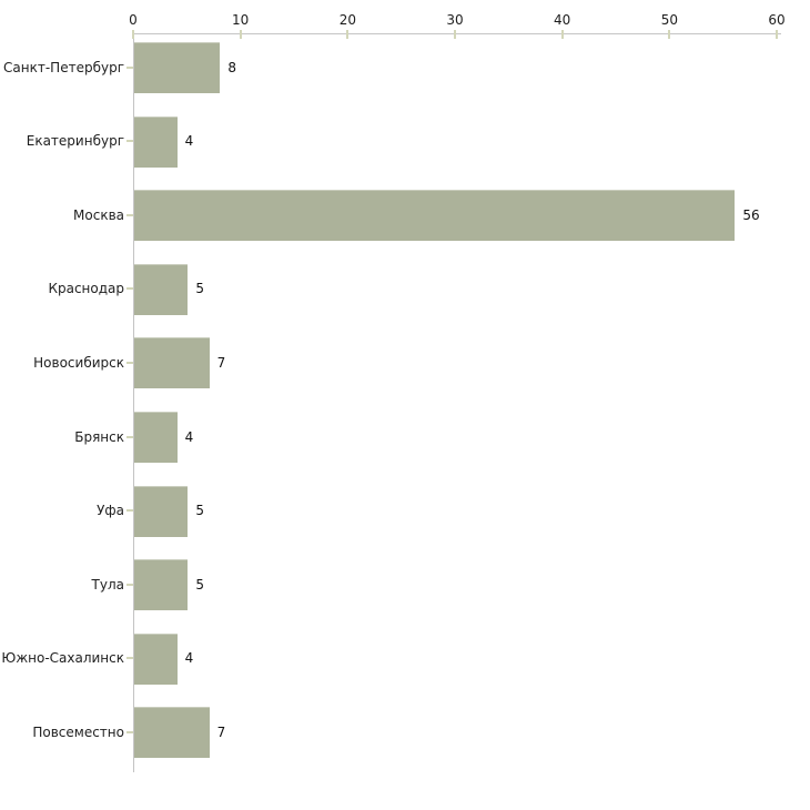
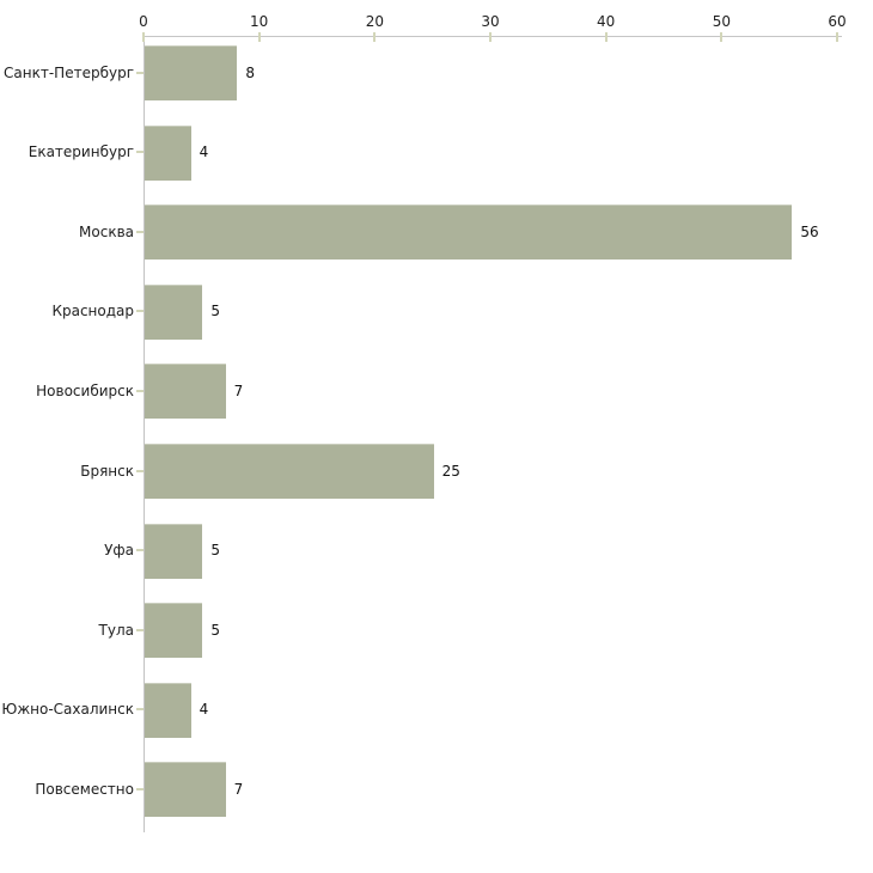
Брянск: 4 -> 25
